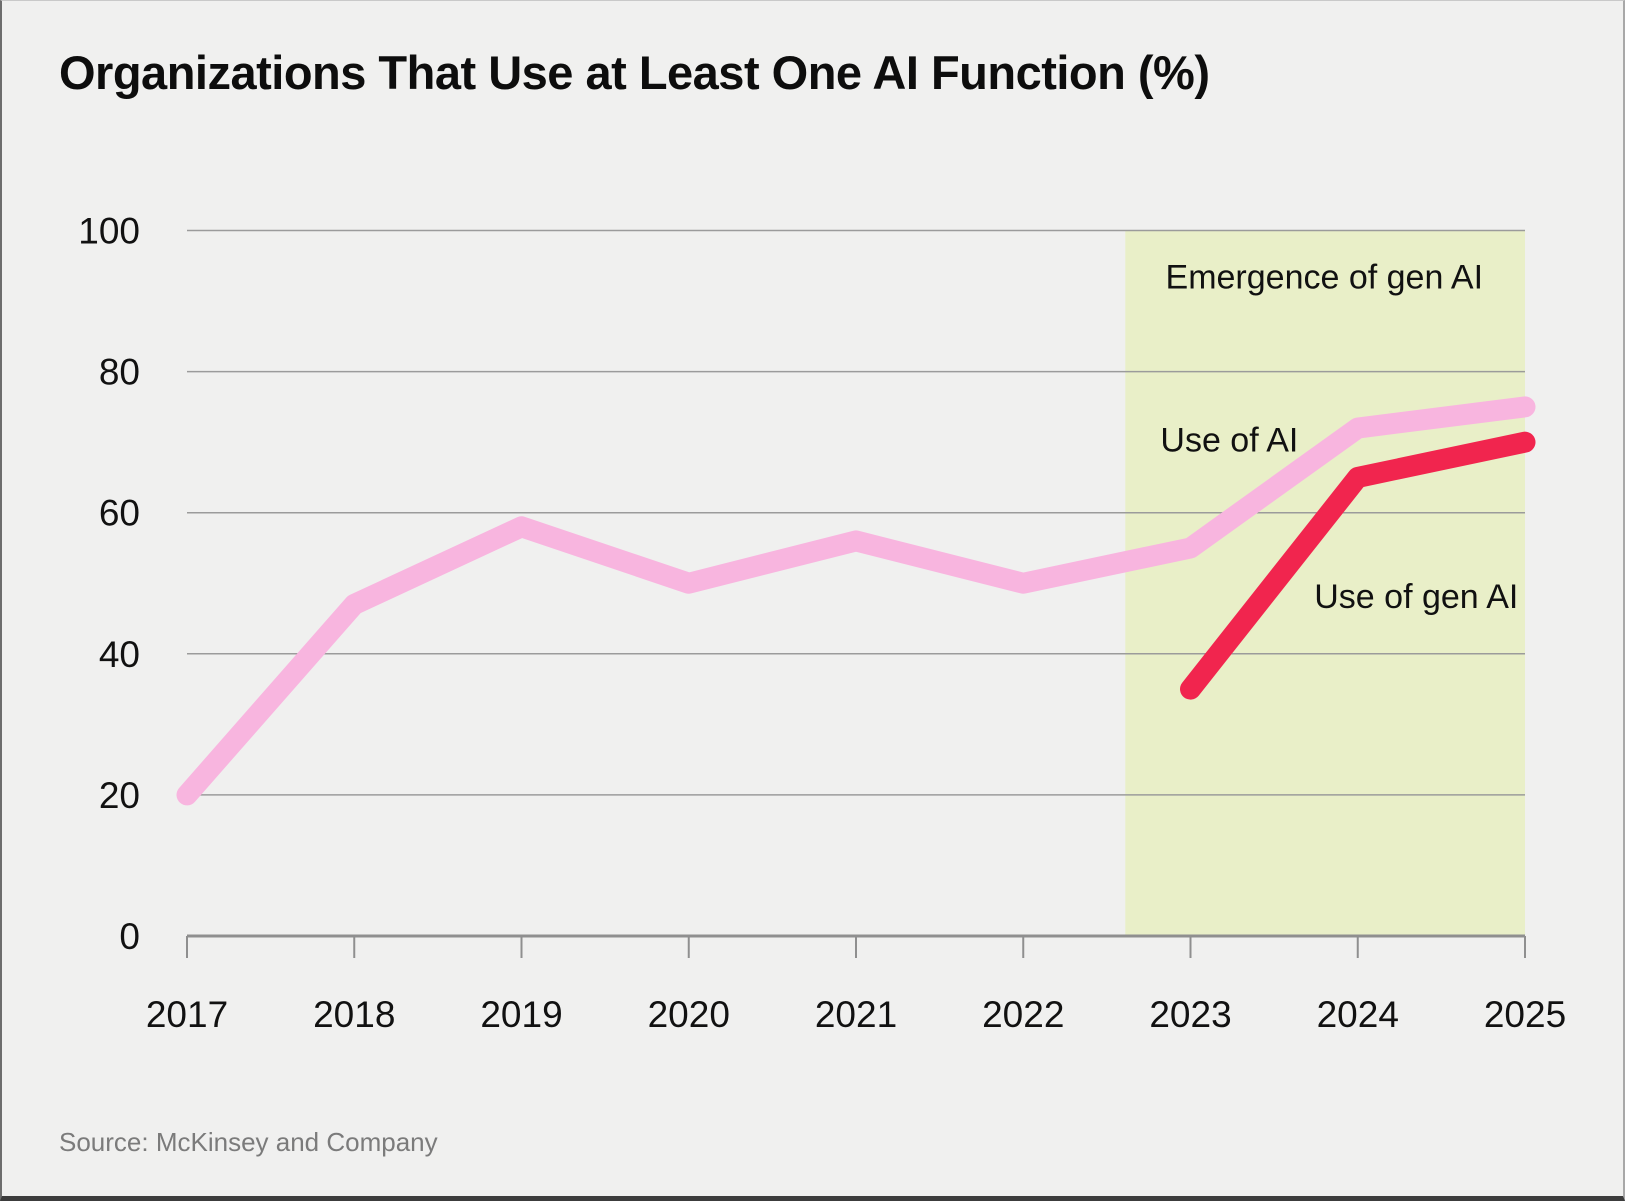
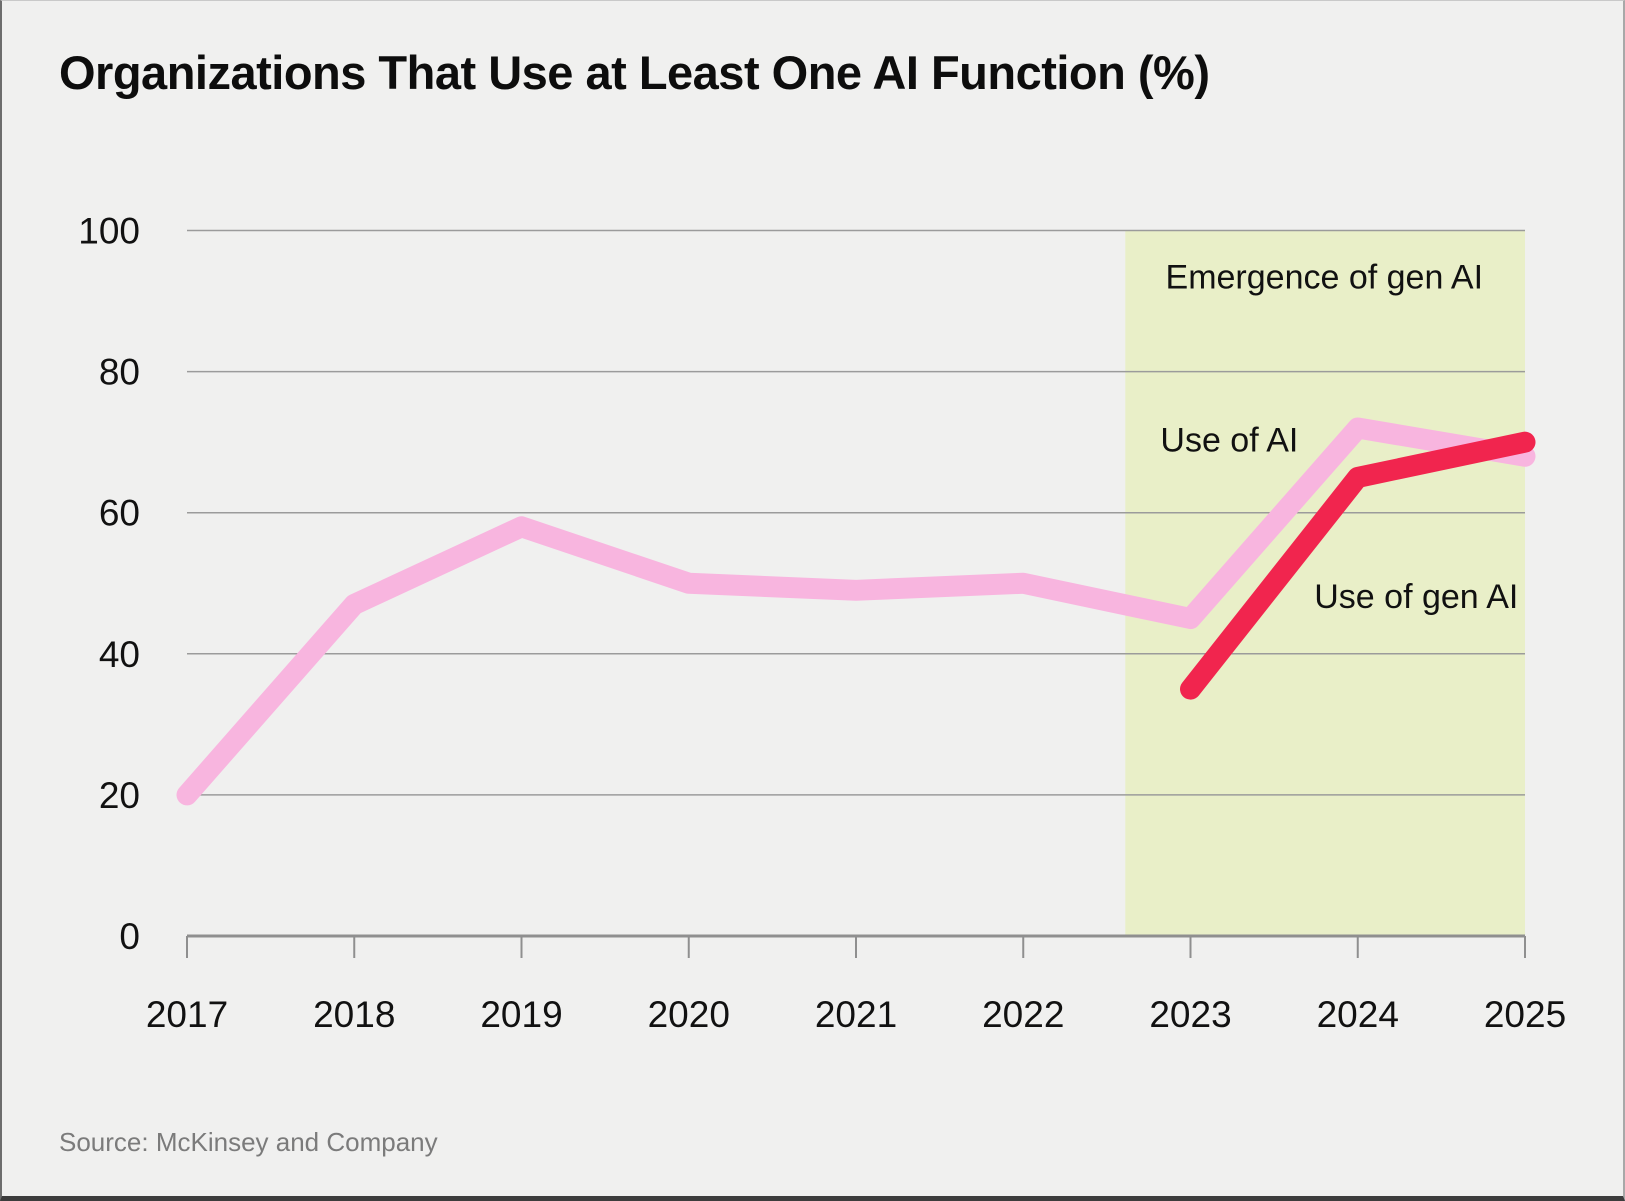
Use of AI/2021: 56 -> 49
Use of AI/2023: 55 -> 45
Use of AI/2025: 75 -> 68
